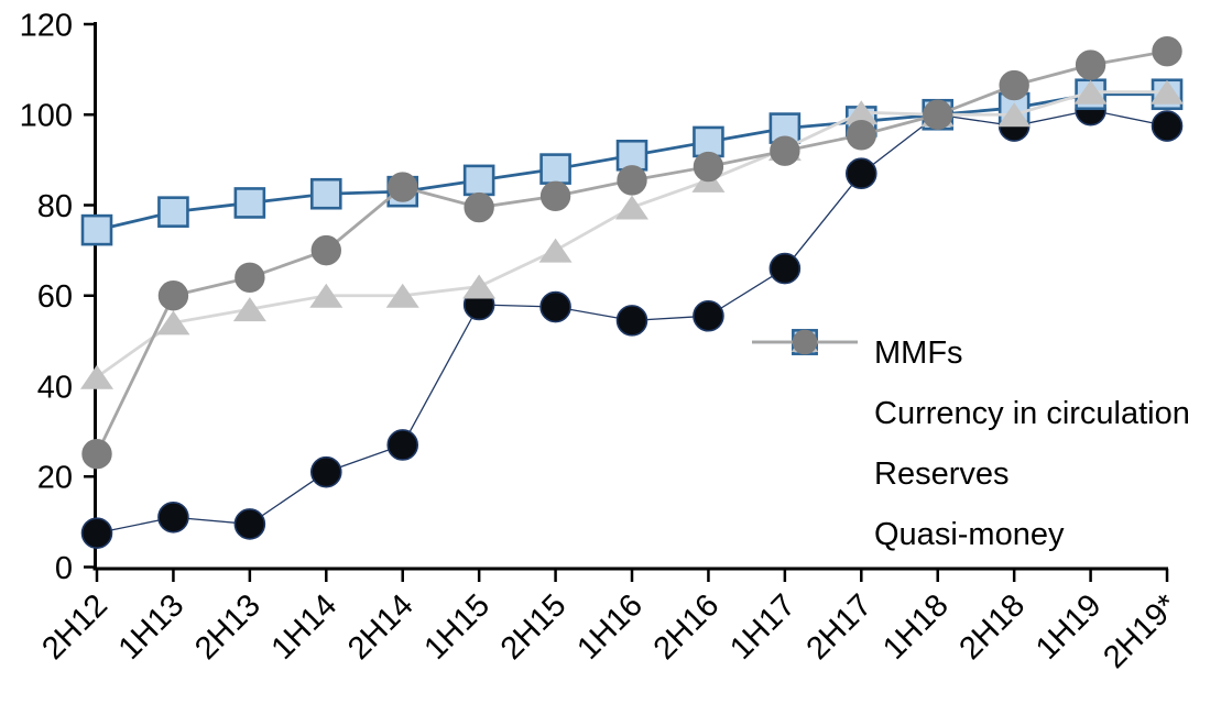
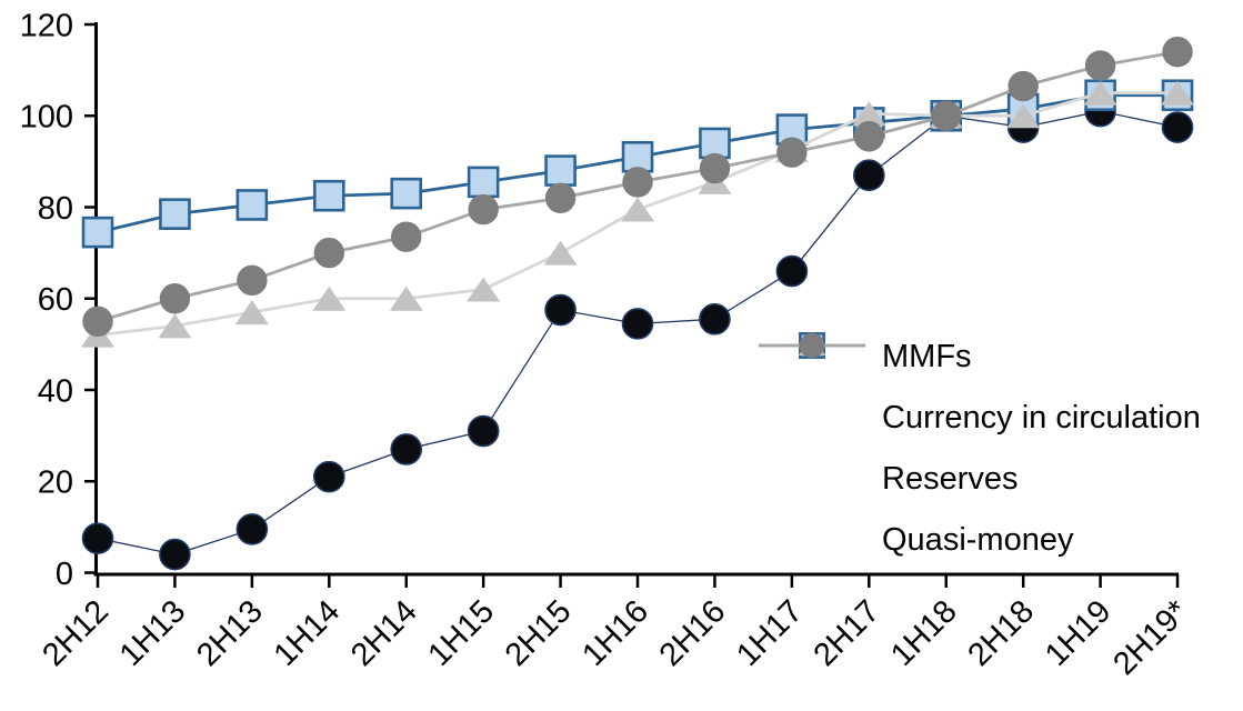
Reserves/2H12: 42 -> 52
Quasi-money/2H12: 25 -> 55
MMFs/1H13: 11 -> 4
Quasi-money/2H14: 84 -> 74
MMFs/1H15: 58 -> 31
